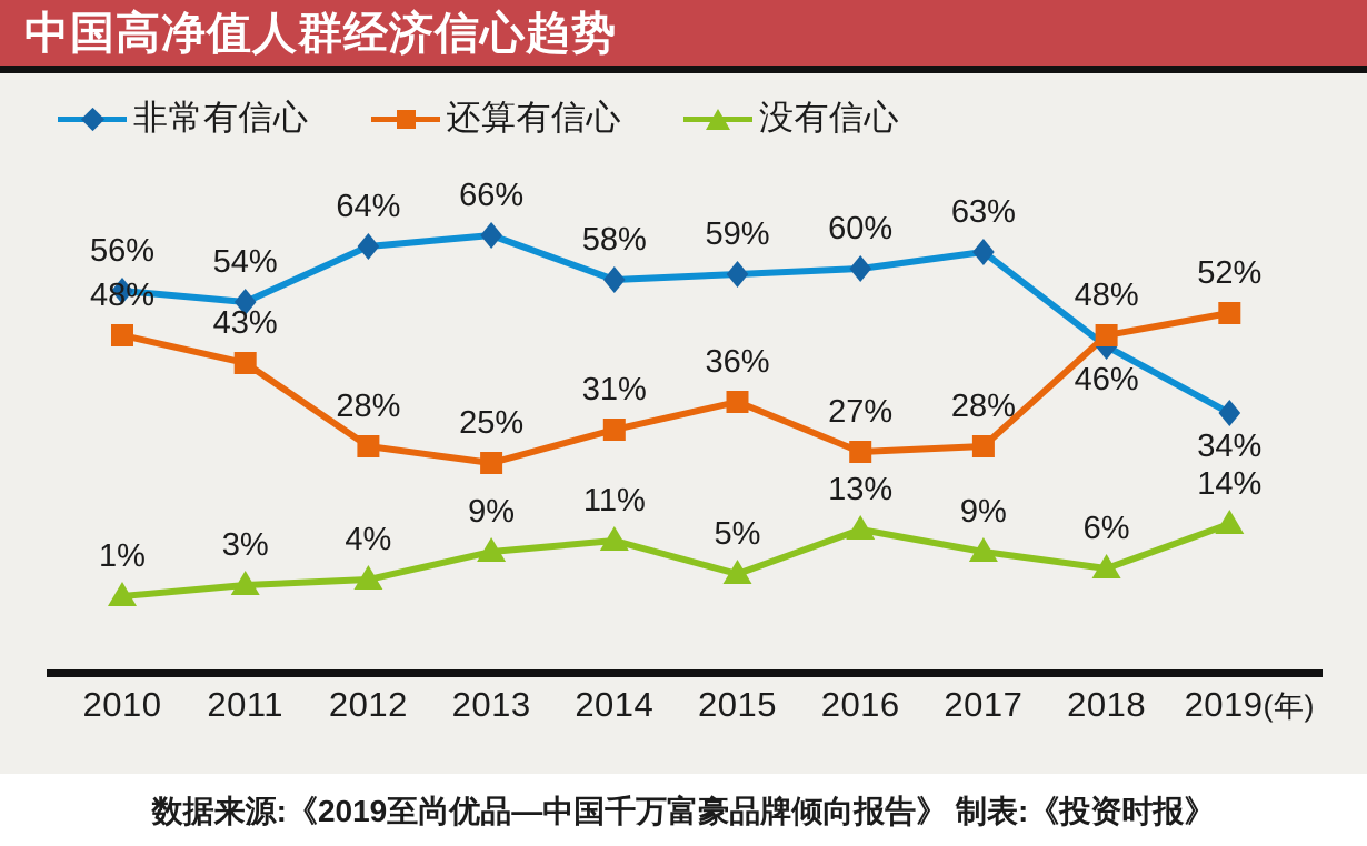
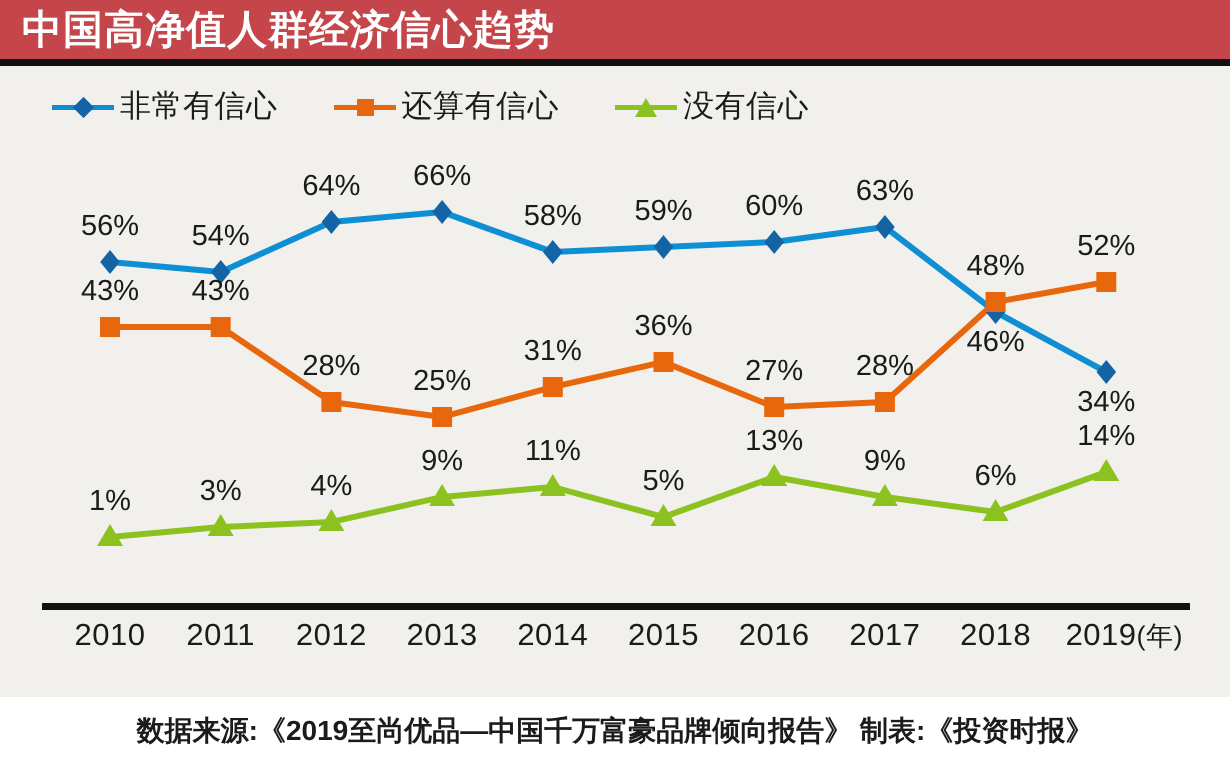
还算有信心/2010: 48% -> 43%
